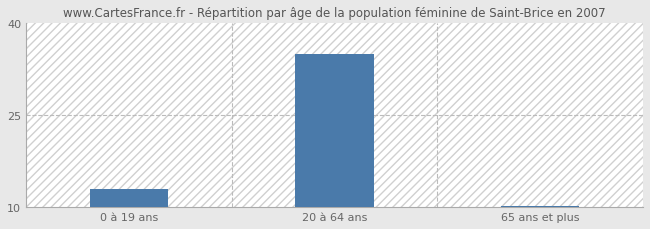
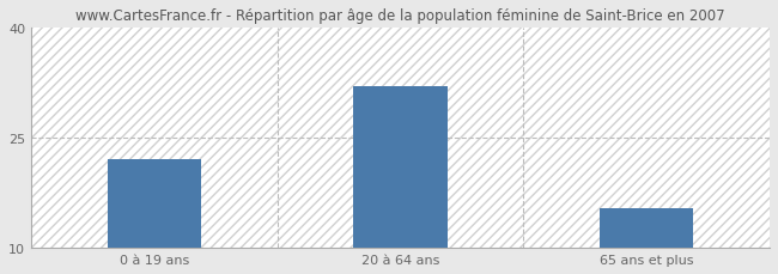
0 à 19 ans: 13.0 -> 22.0
20 à 64 ans: 35.0 -> 32.0
65 ans et plus: 10.2 -> 15.4
